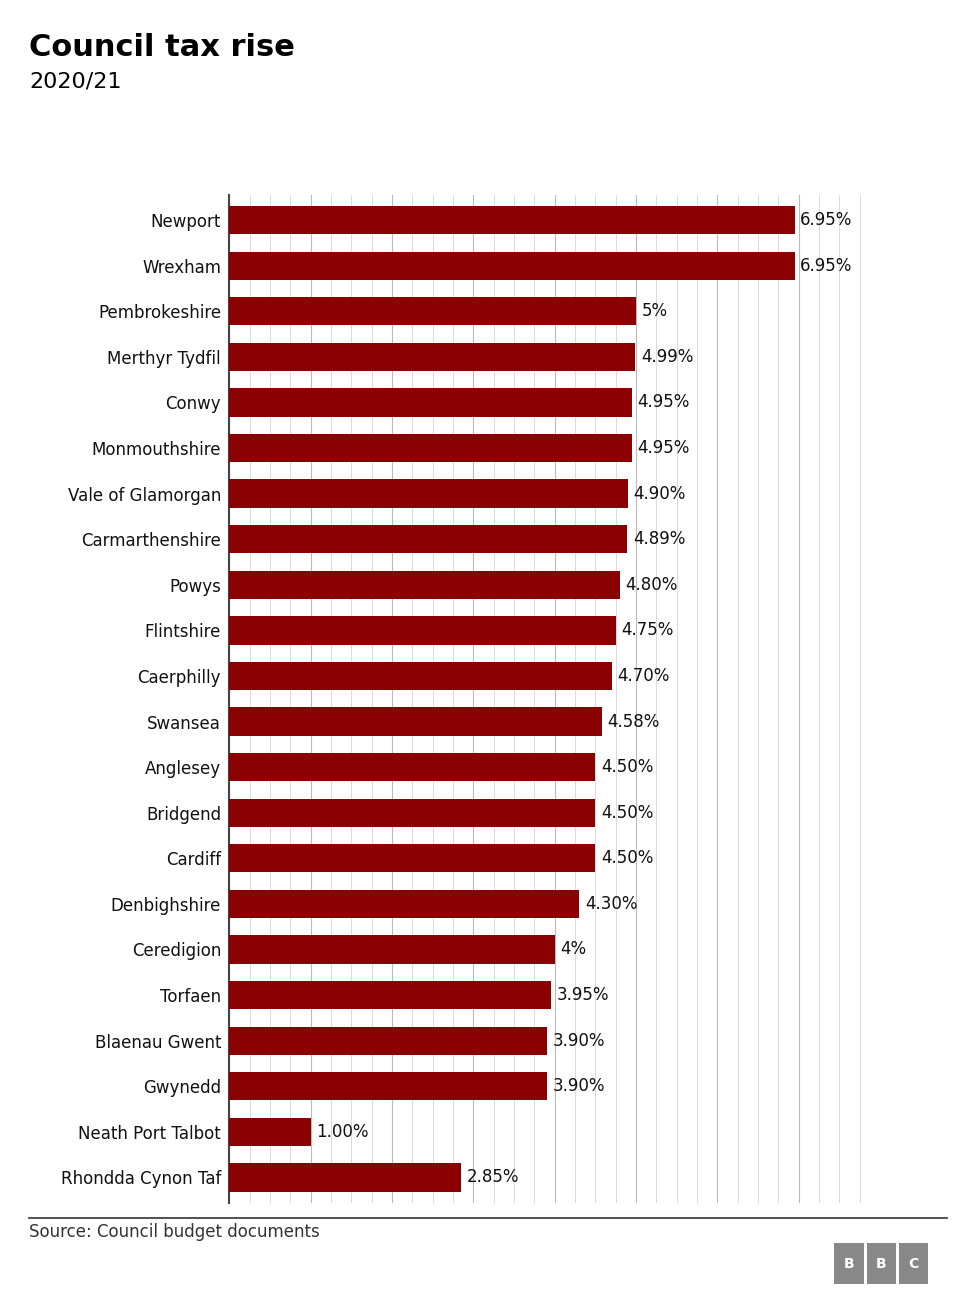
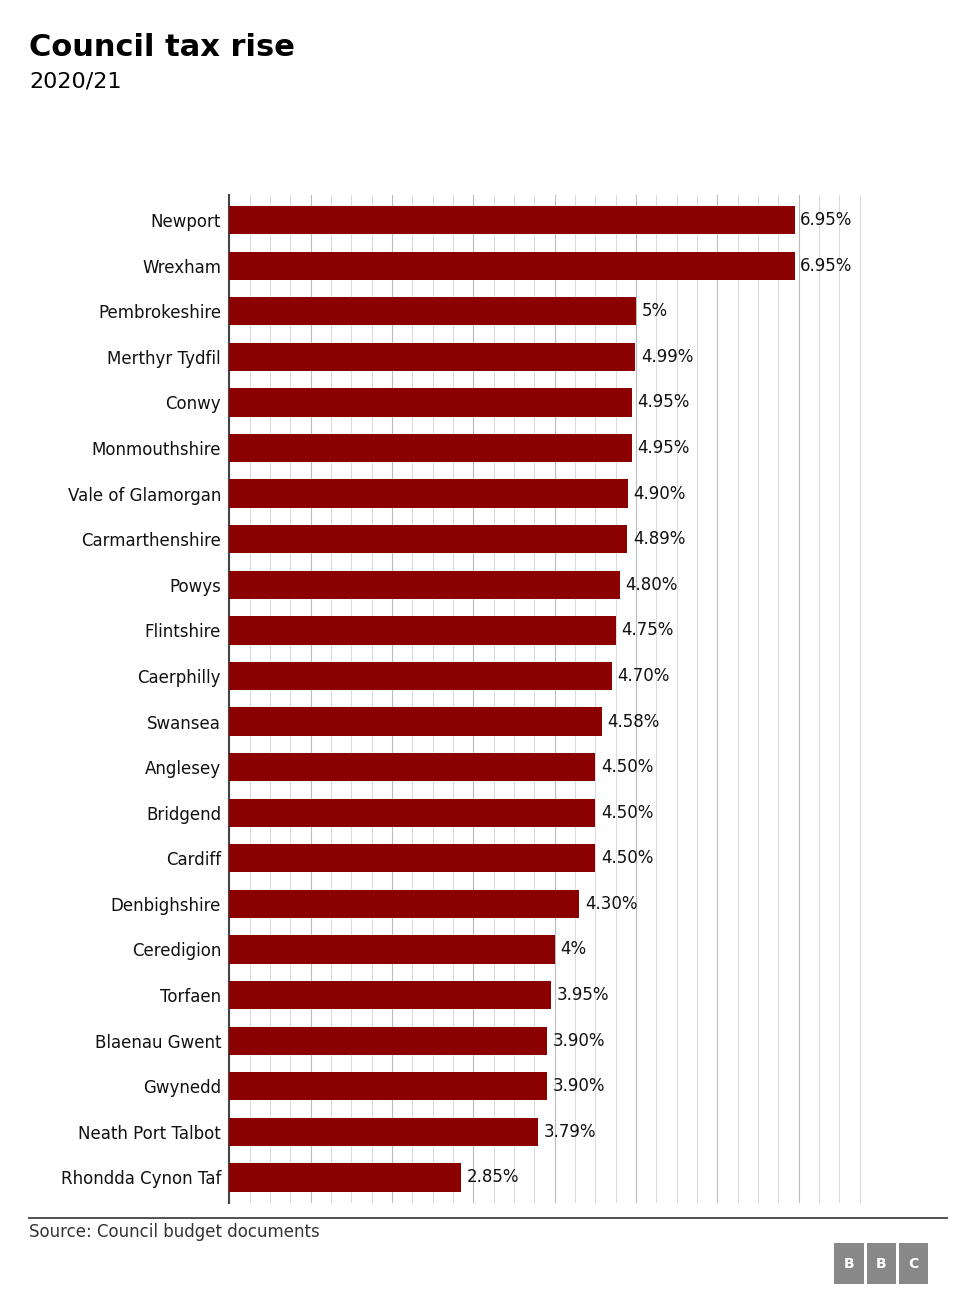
Neath Port Talbot: 1.00% -> 3.79%
